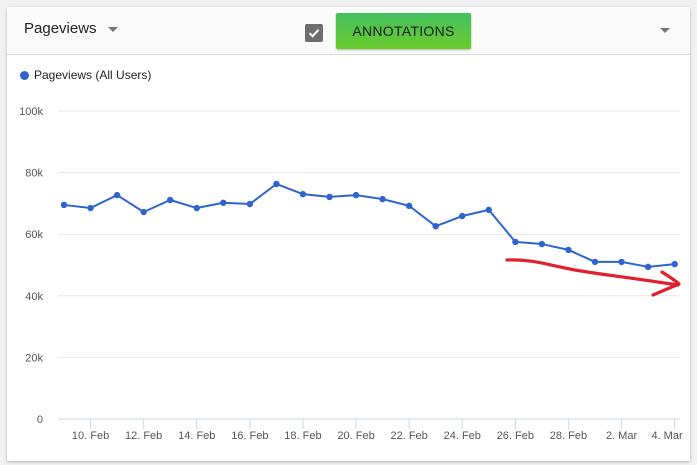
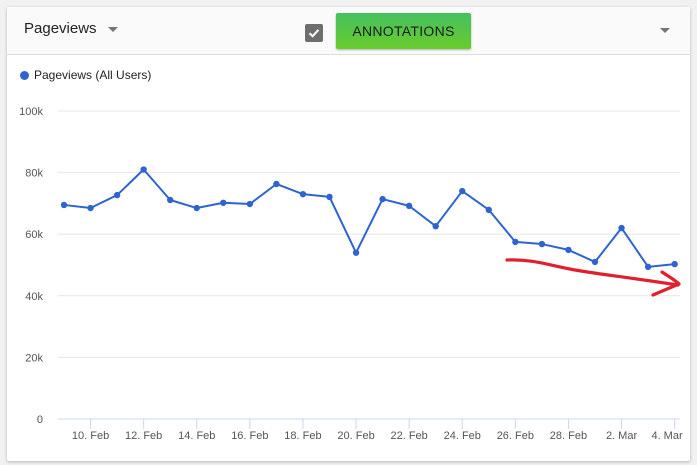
12. Feb: 67k -> 81k
20. Feb: 73k -> 54k
24. Feb: 66k -> 74k
2. Mar: 51k -> 62k
